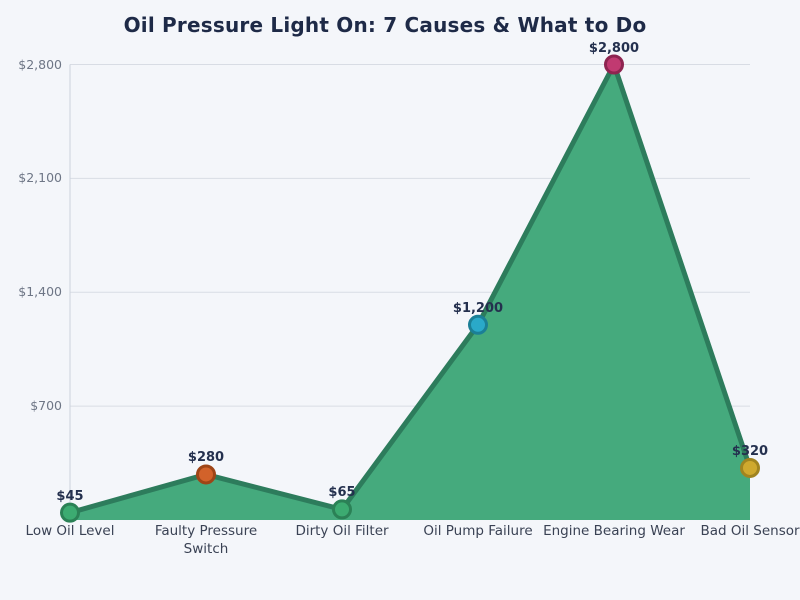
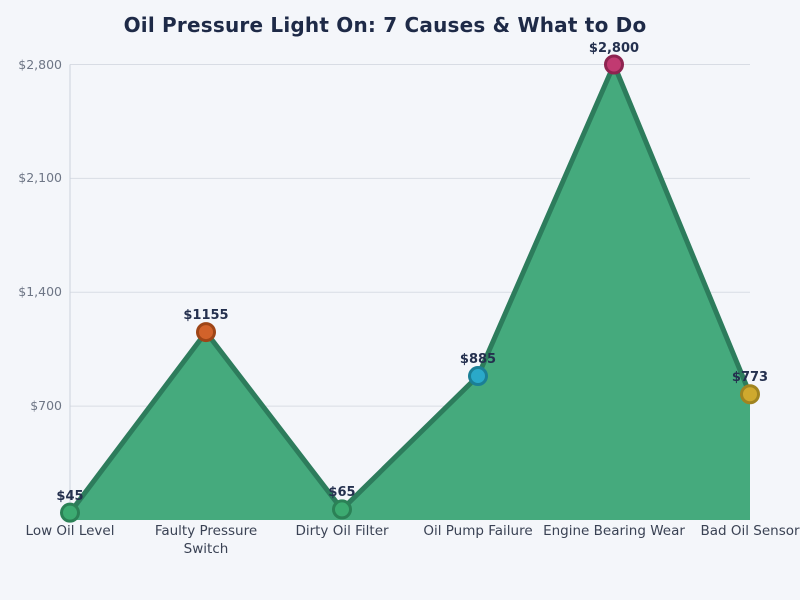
Faulty Pressure Switch: $280 -> $1155
Oil Pump Failure: $1,200 -> $885
Bad Oil Sensor: $320 -> $773
